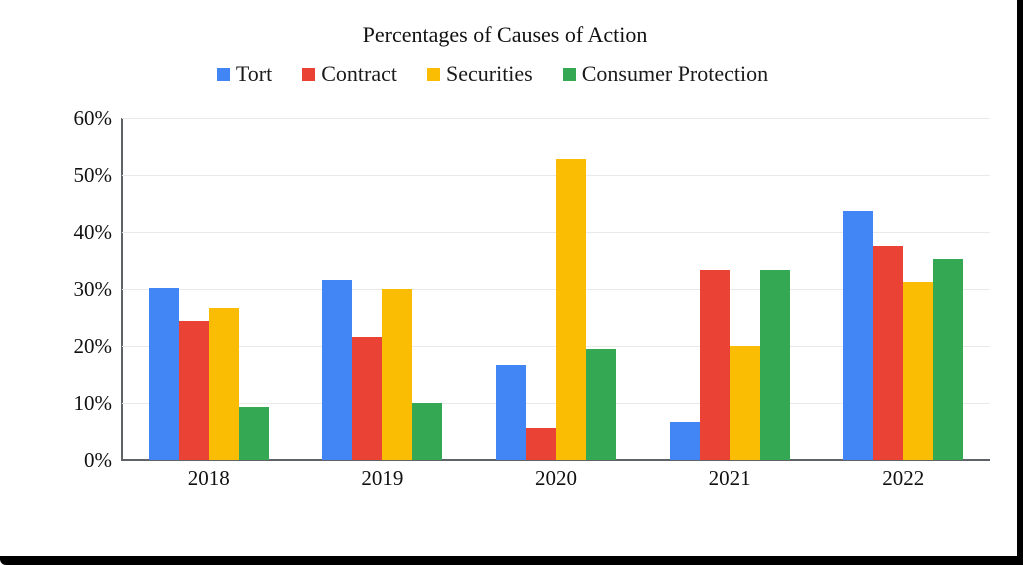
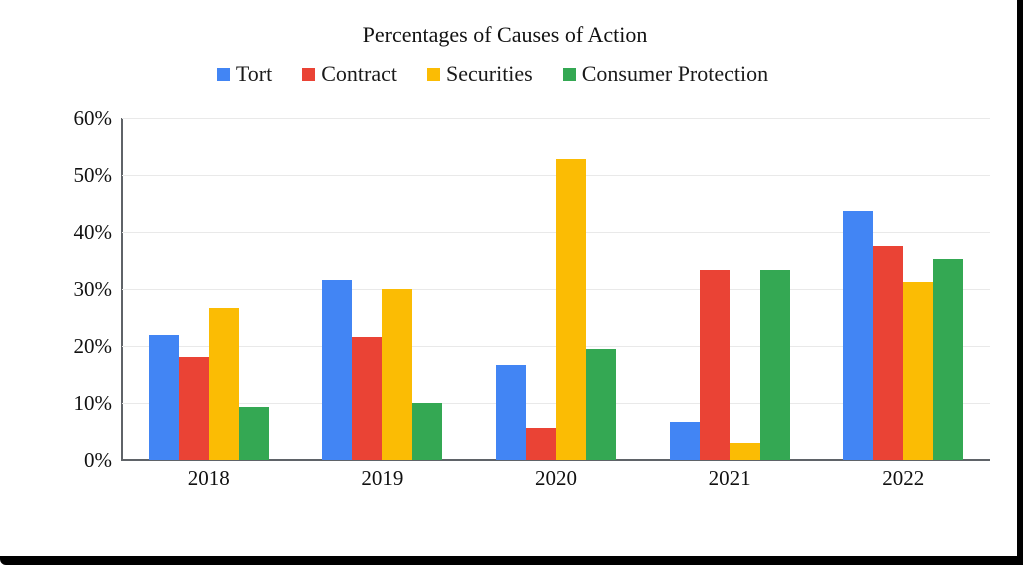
Tort/2018: 30% -> 22%
Contract/2018: 24% -> 18%
Securities/2021: 20% -> 3%
